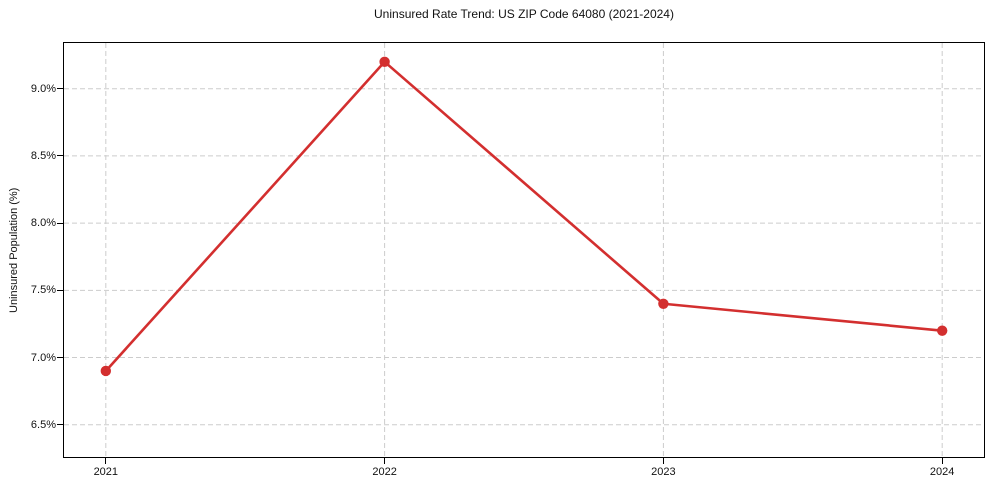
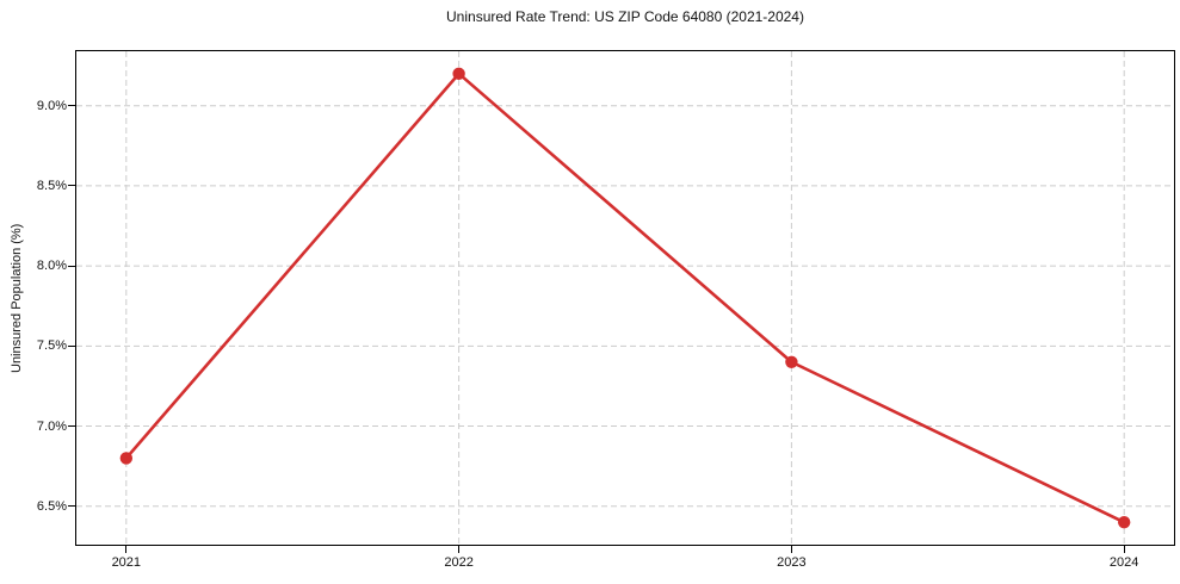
2021: 6.9% -> 6.8%
2024: 7.2% -> 6.4%
